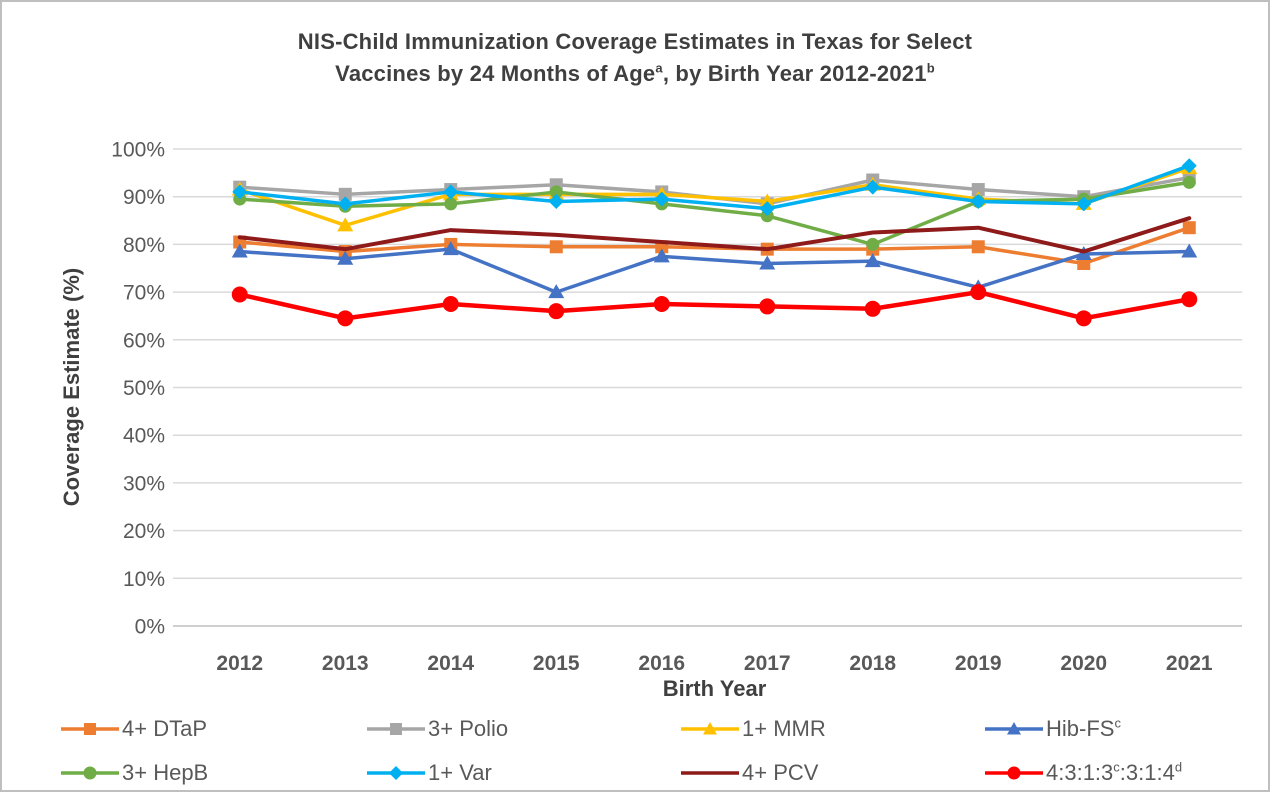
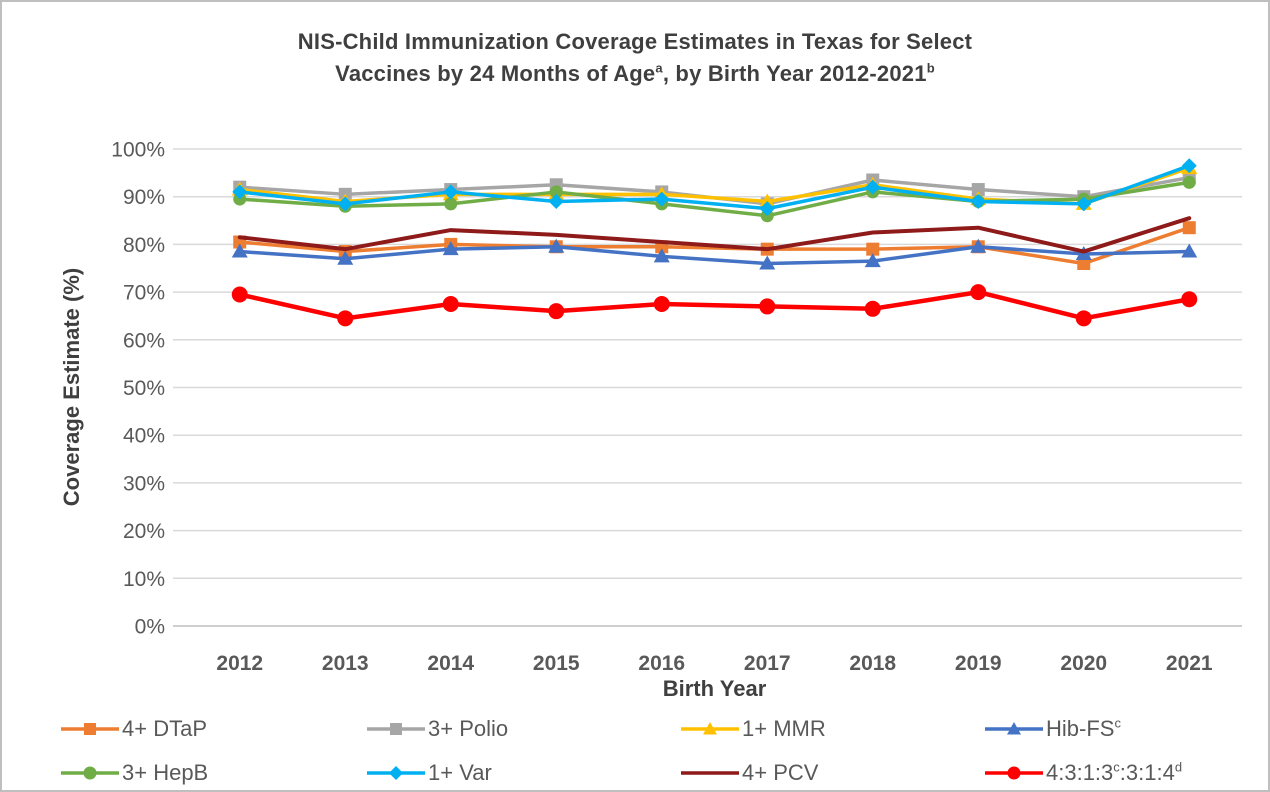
1+ MMR/2013: 84% -> 89%
Hib-FS/2015: 70% -> 80%
3+ HepB/2018: 80% -> 91%
Hib-FS/2019: 71% -> 80%
